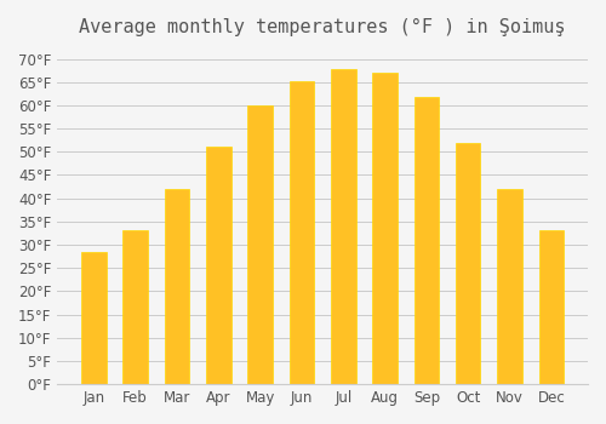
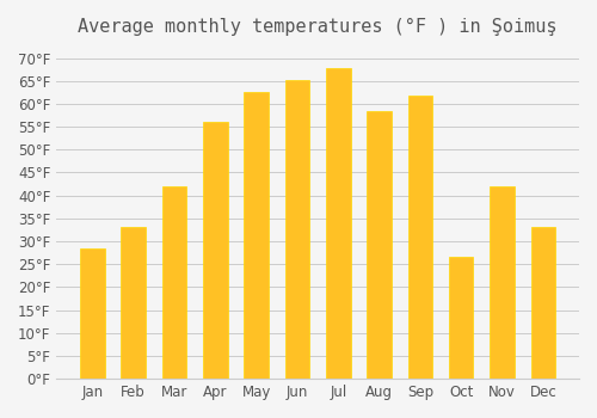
Apr: 51.1°F -> 56.0°F
May: 60.1°F -> 62.5°F
Aug: 67.1°F -> 58.5°F
Oct: 51.8°F -> 26.5°F
